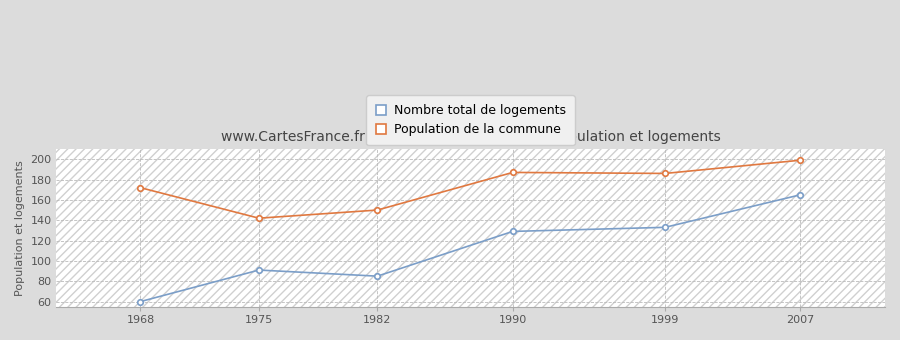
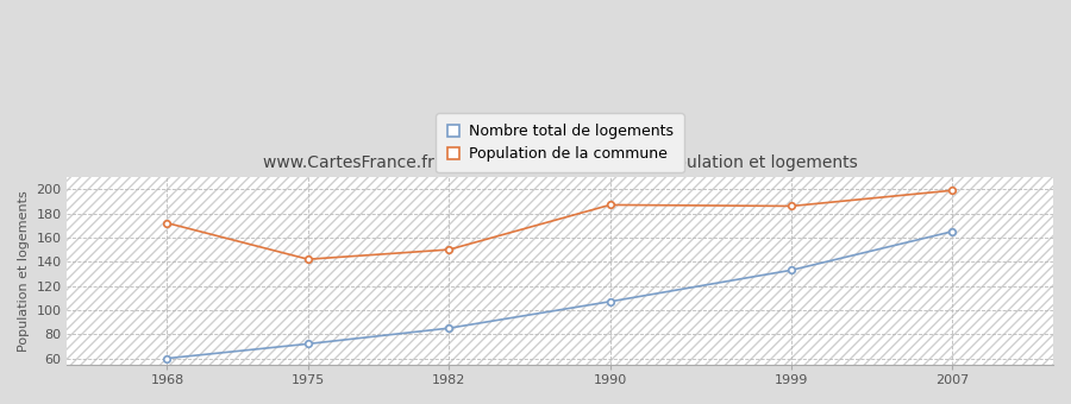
Nombre total de logements/1975: 91 -> 72
Nombre total de logements/1990: 129 -> 107
